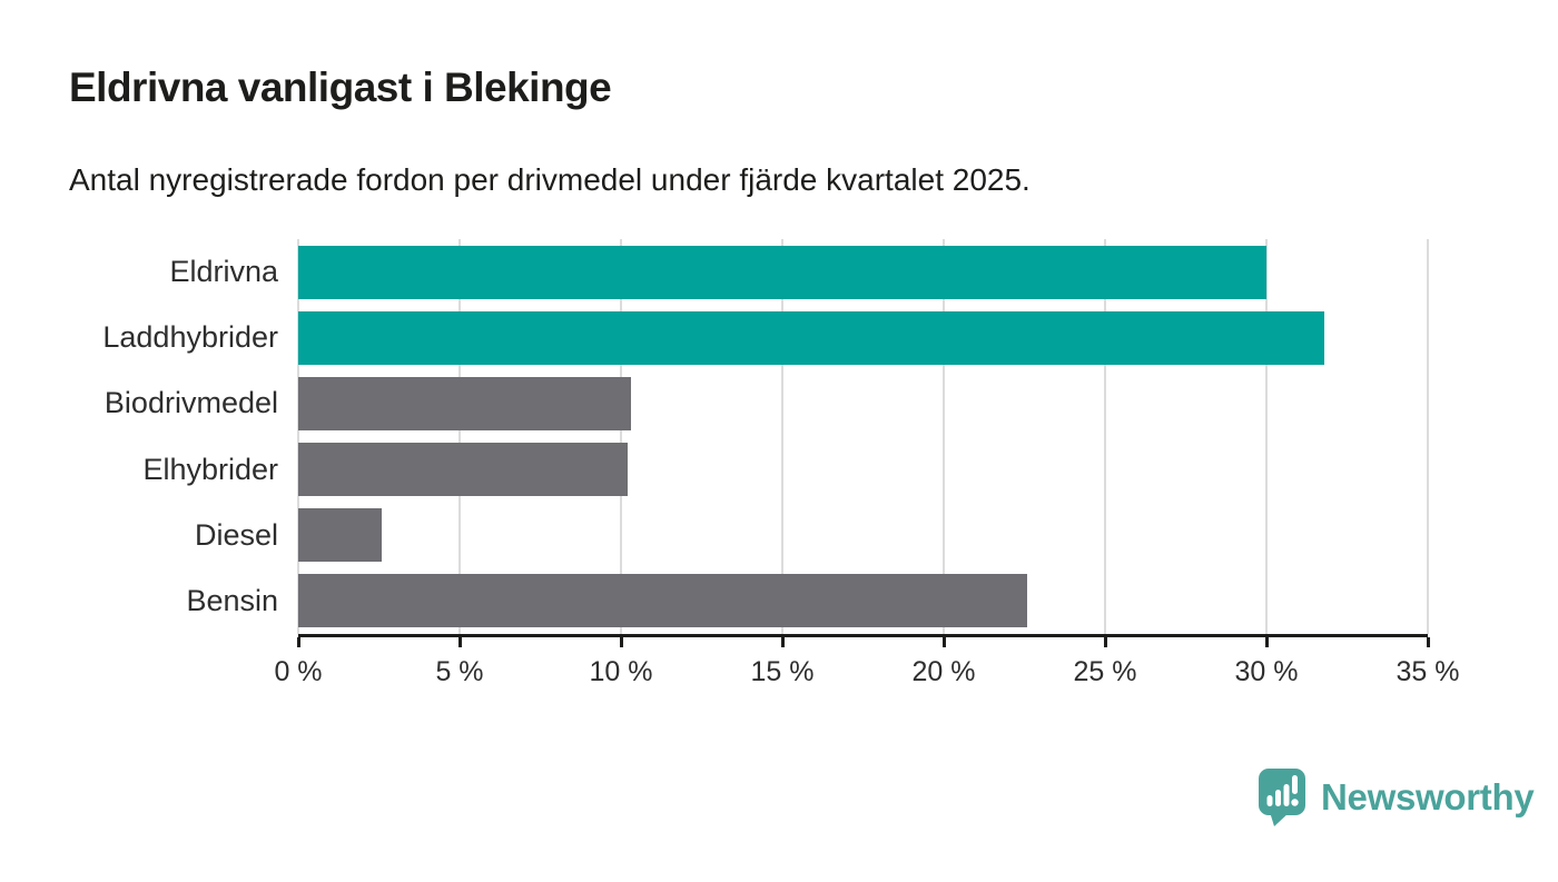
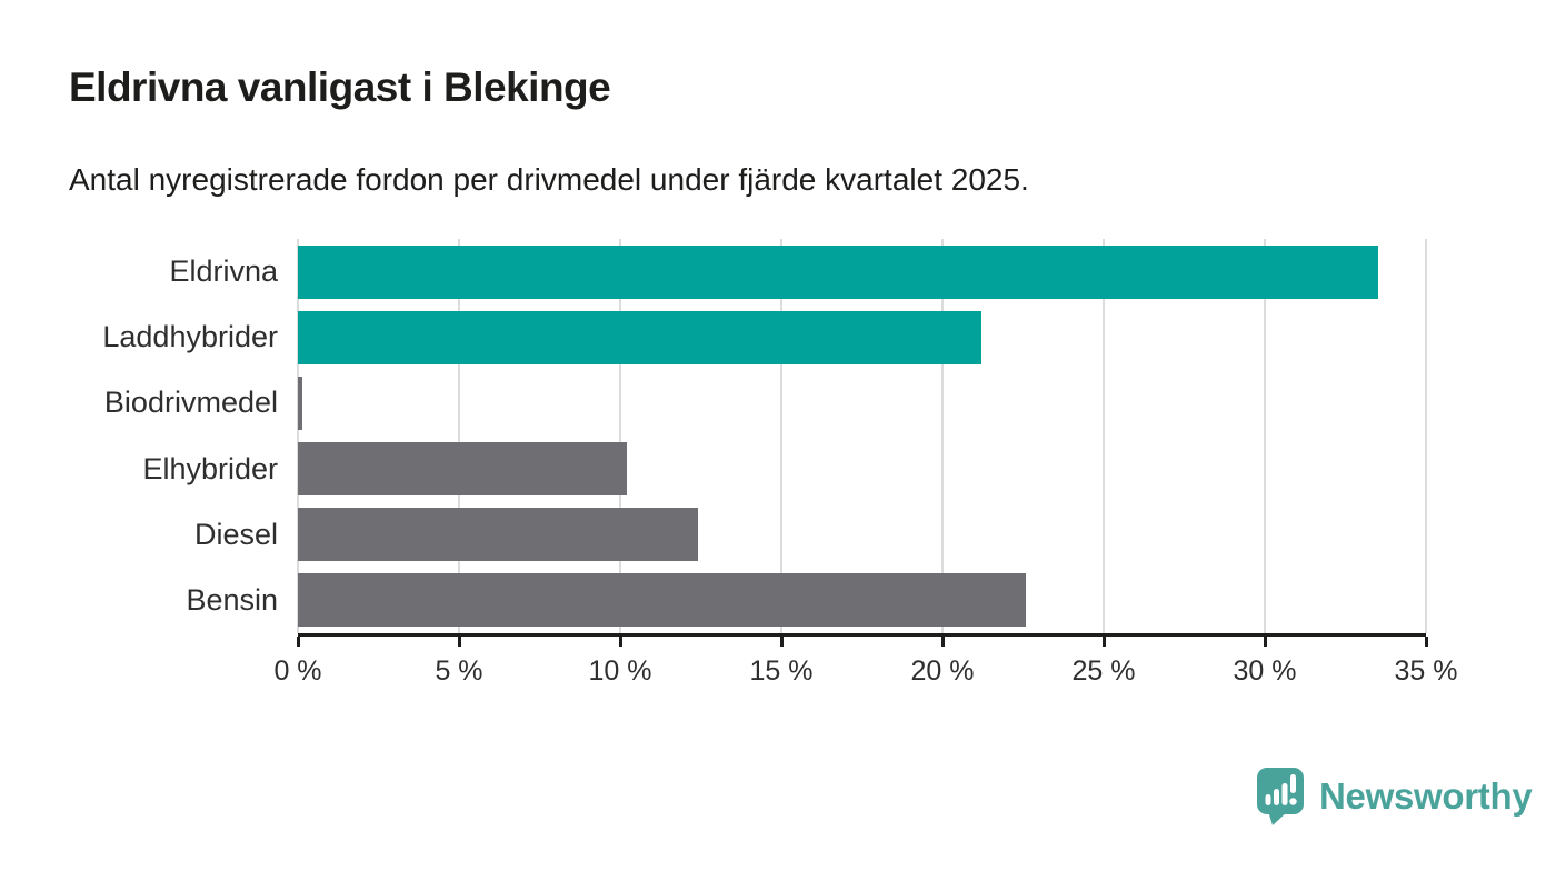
Eldrivna: 30.0% -> 33.5%
Laddhybrider: 31.8% -> 21.2%
Biodrivmedel: 10.3% -> 0.1%
Diesel: 2.6% -> 12.4%
